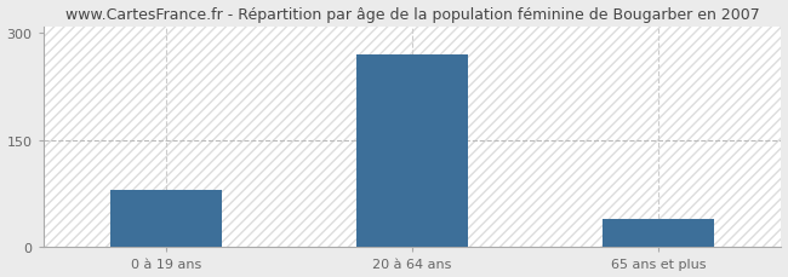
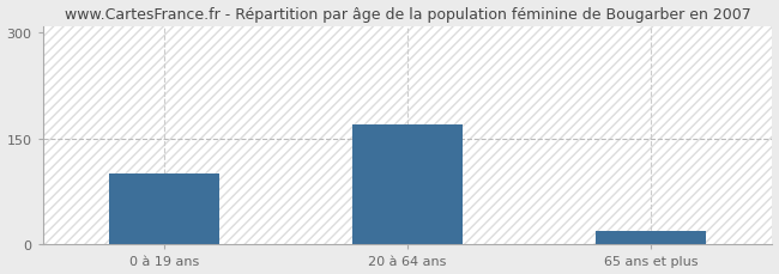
0 à 19 ans: 80 -> 100
20 à 64 ans: 270 -> 170
65 ans et plus: 40 -> 20
